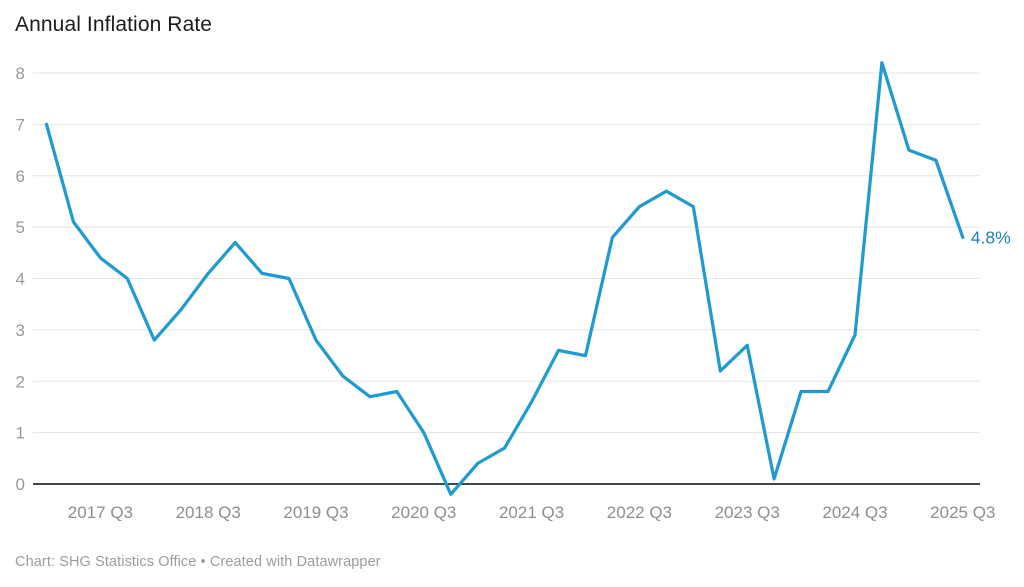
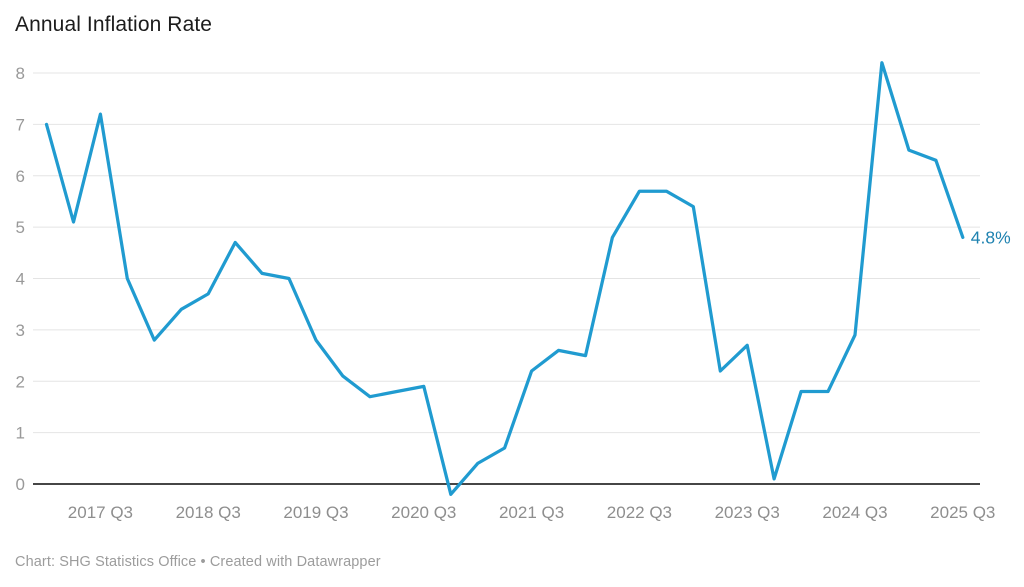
2017 Q3: 4.4 -> 7.2
2018 Q3: 4.1 -> 3.7
2020 Q3: 1.0 -> 1.9
2021 Q3: 1.6 -> 2.2
2022 Q3: 5.4 -> 5.7
